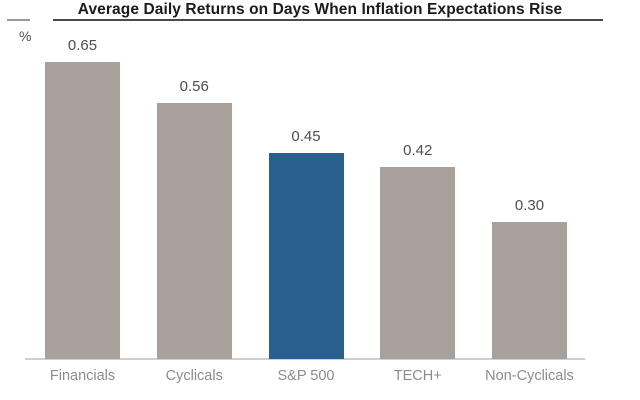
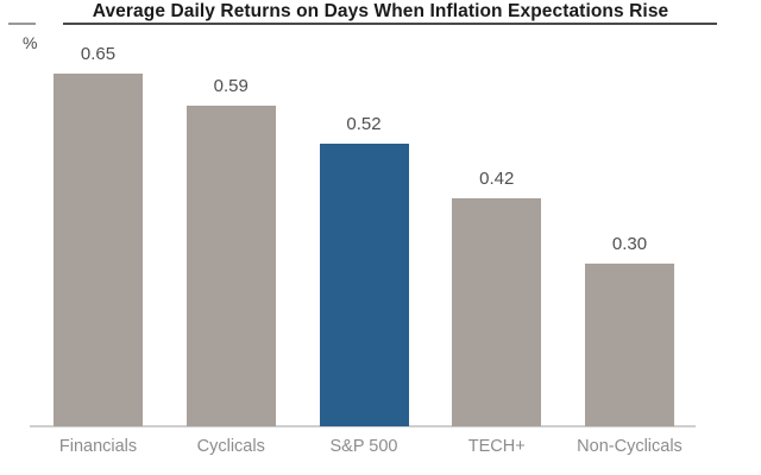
Cyclicals: 0.56 -> 0.59
S&P 500: 0.45 -> 0.52
